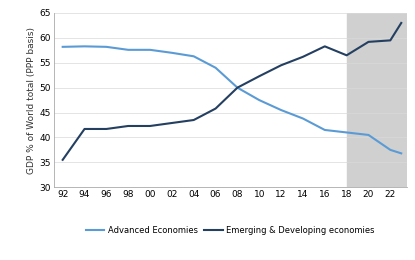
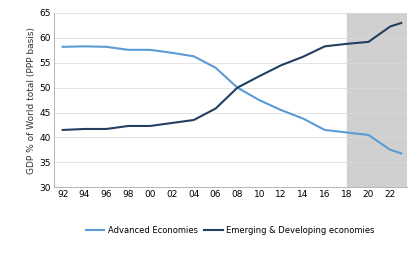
Emerging & Developing economies/92: 35.5 -> 41.5
Emerging & Developing economies/18: 56.5 -> 58.8
Emerging & Developing economies/22: 59.5 -> 62.3
